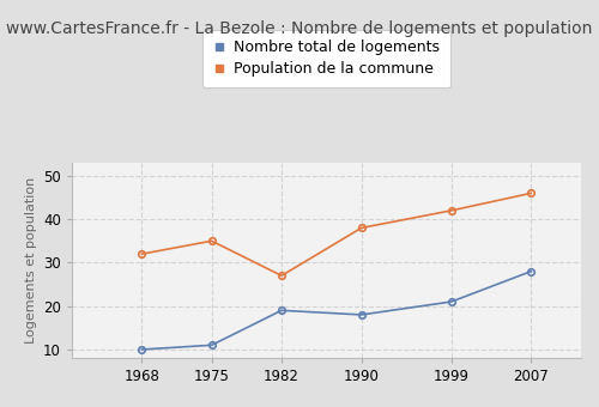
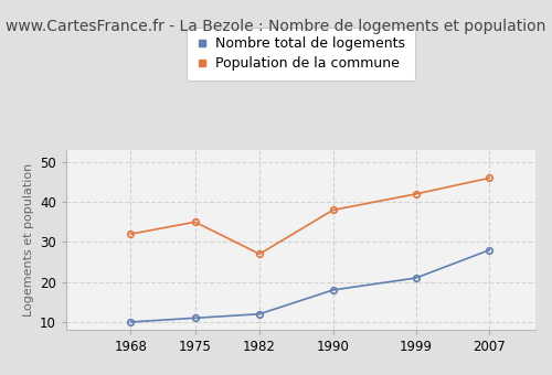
Nombre total de logements/1982: 19 -> 12
